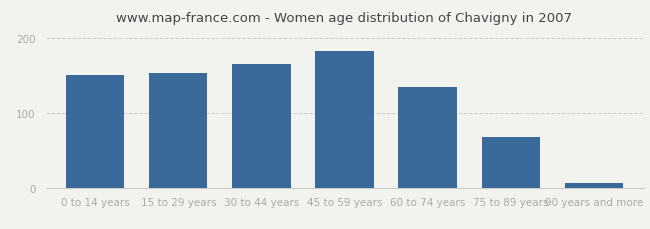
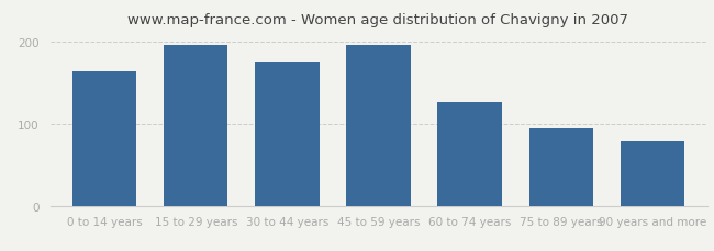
0 to 14 years: 150 -> 164
15 to 29 years: 153 -> 196
30 to 44 years: 165 -> 174
45 to 59 years: 183 -> 196
60 to 74 years: 135 -> 126
75 to 89 years: 68 -> 94
90 years and more: 6 -> 78
